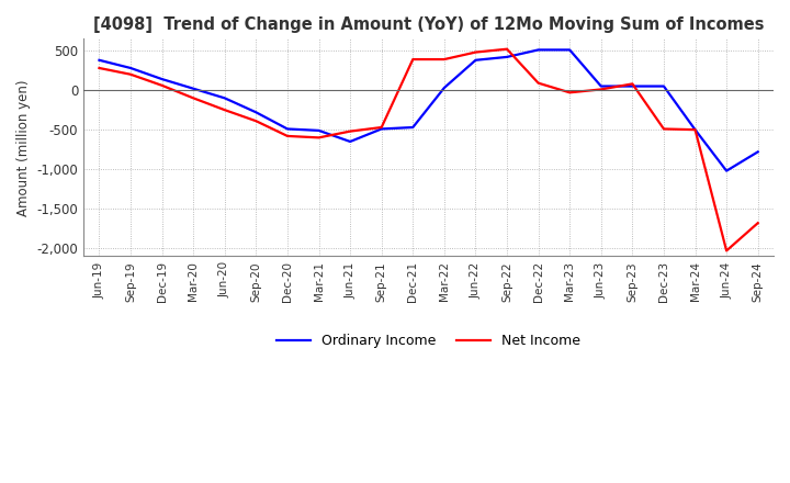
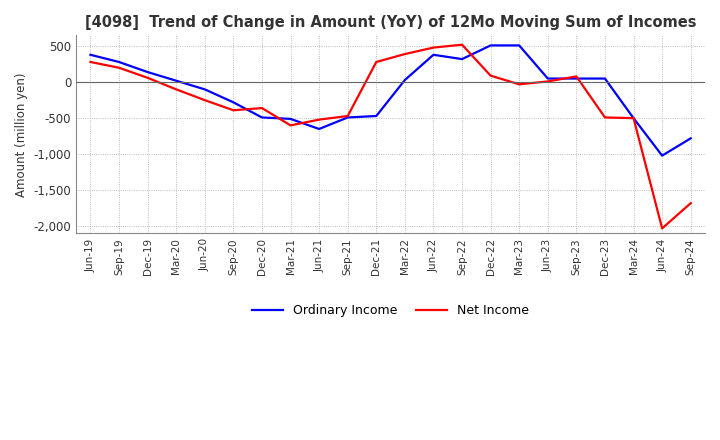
Net Income/Dec-20: -580 -> -360
Net Income/Dec-21: 390 -> 280
Ordinary Income/Sep-22: 420 -> 320
